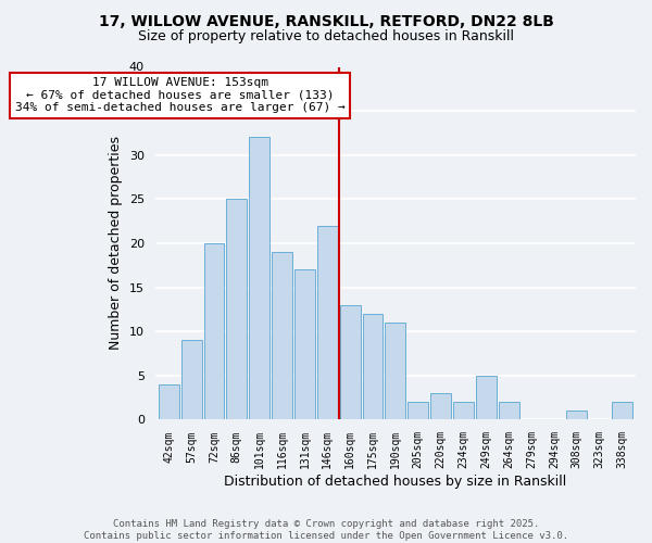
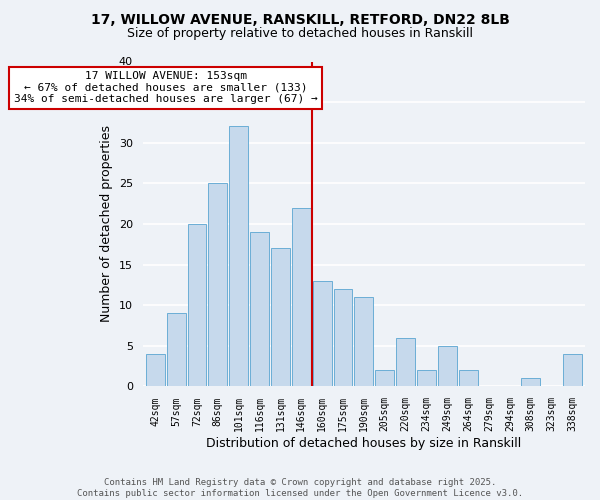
220sqm: 3 -> 6
338sqm: 2 -> 4
